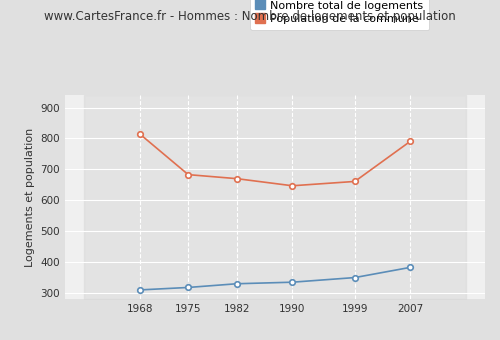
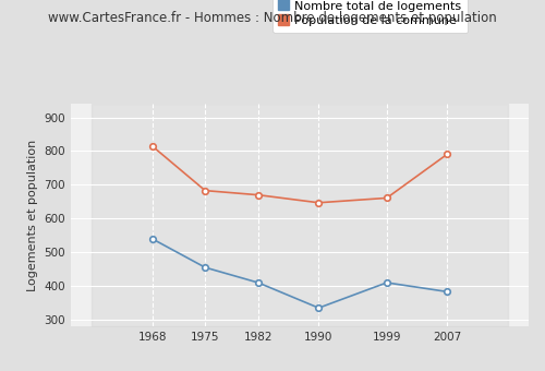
Nombre total de logements/1968: 310 -> 540
Nombre total de logements/1975: 318 -> 455
Nombre total de logements/1982: 330 -> 410
Nombre total de logements/1999: 350 -> 410
